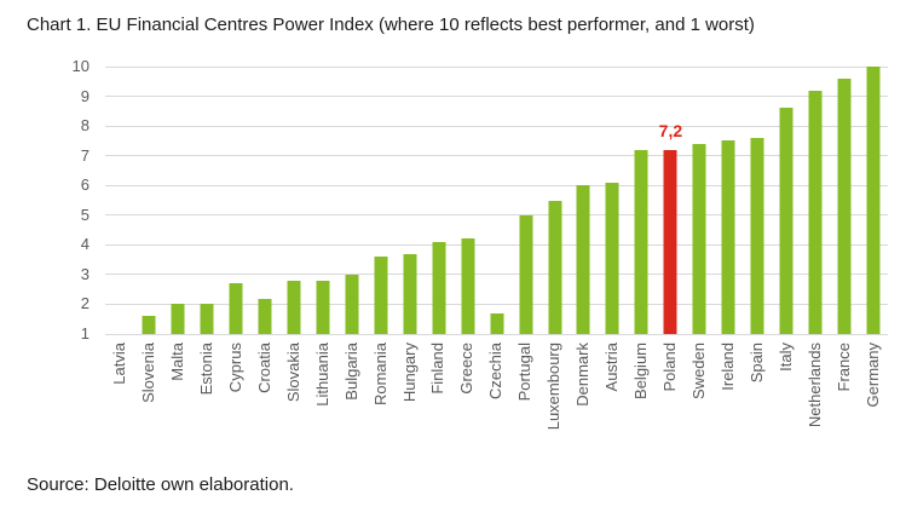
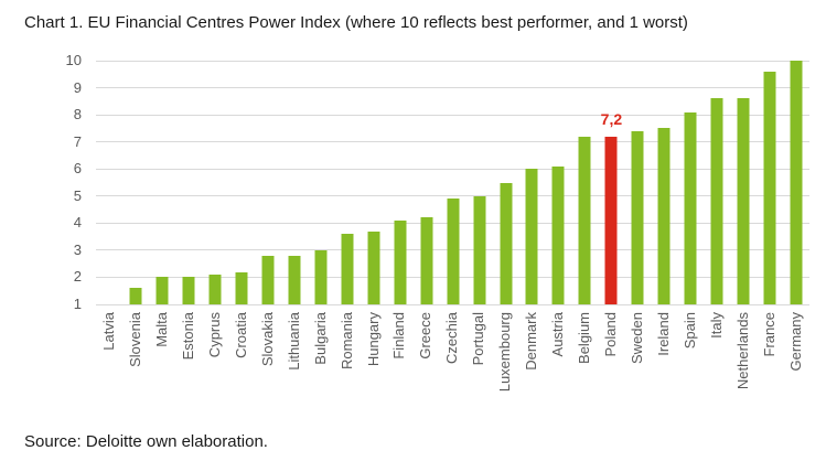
Cyprus: 2.7 -> 2.1
Czechia: 1.7 -> 4.9
Spain: 7.6 -> 8.1
Netherlands: 9.2 -> 8.6
